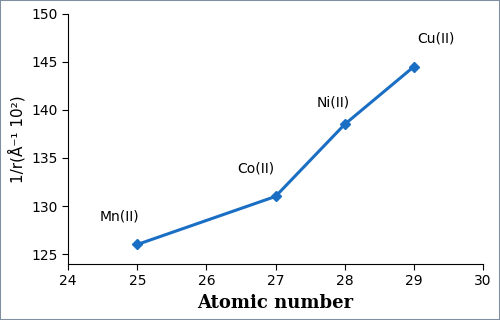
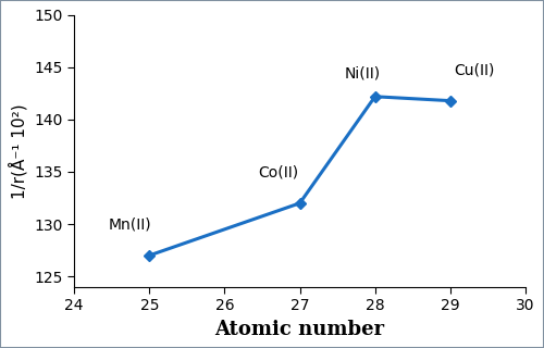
25: 126.0 -> 127.0
27: 131.0 -> 132.0
28: 138.5 -> 142.2
29: 144.5 -> 141.8
